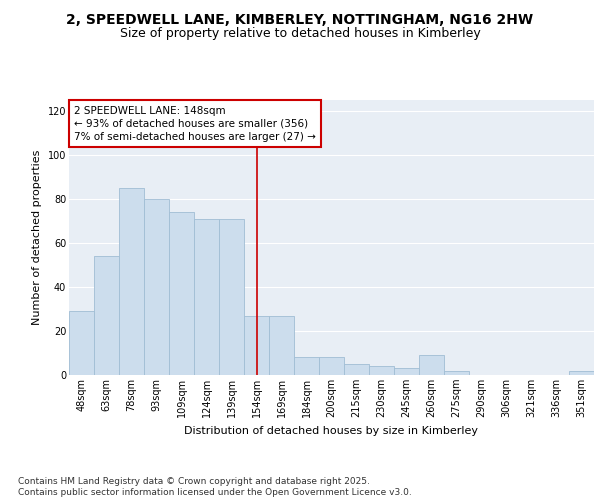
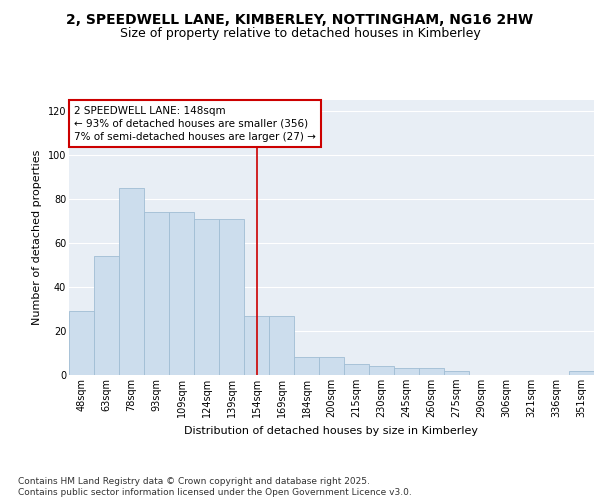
93sqm: 80 -> 74
260sqm: 9 -> 3
